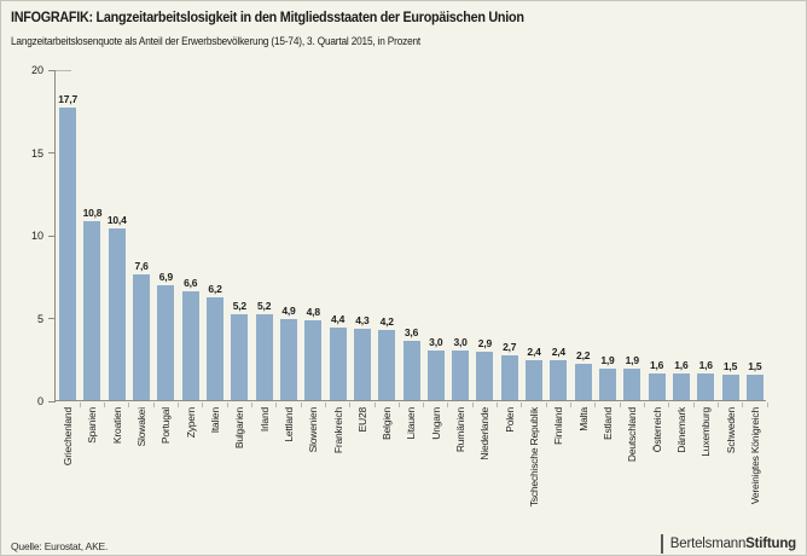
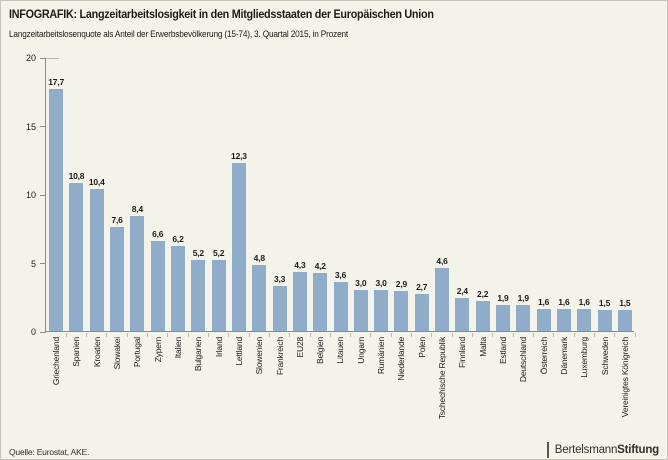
Portugal: 6,9 -> 8,4
Lettland: 4,9 -> 12,3
Frankreich: 4,4 -> 3,3
Tschechische Republik: 2,4 -> 4,6
